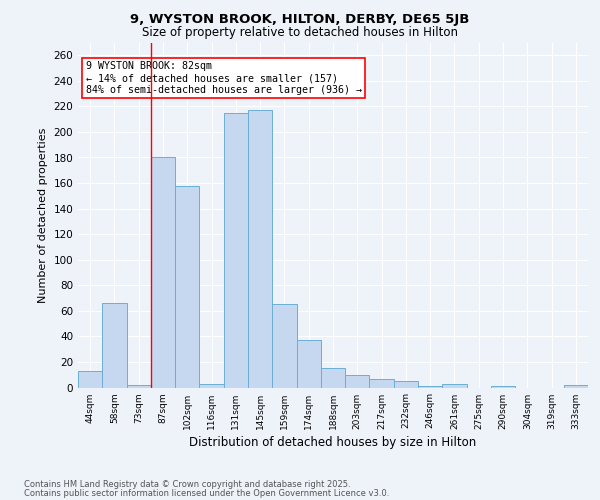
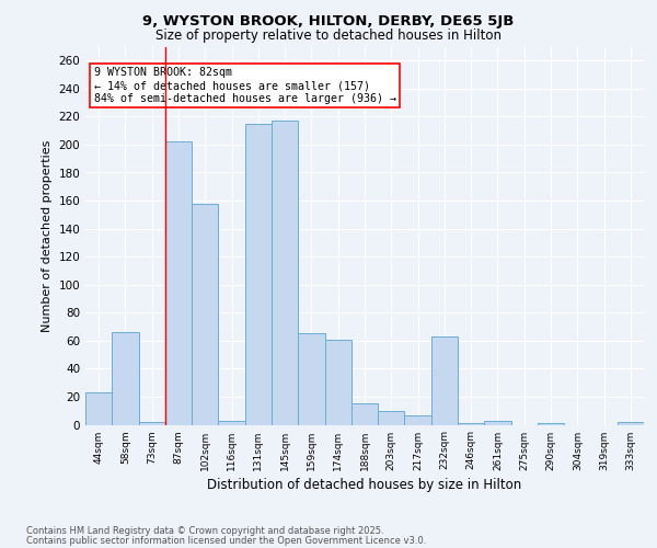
44sqm: 13 -> 23
87sqm: 180 -> 202
174sqm: 37 -> 61
232sqm: 5 -> 63
